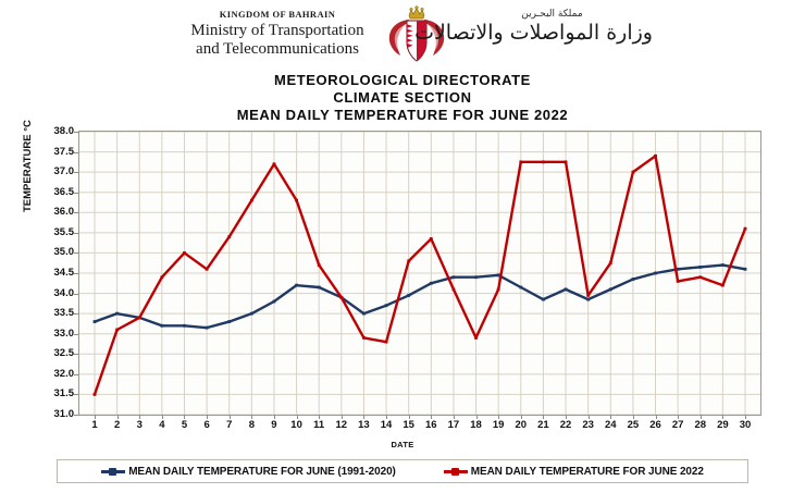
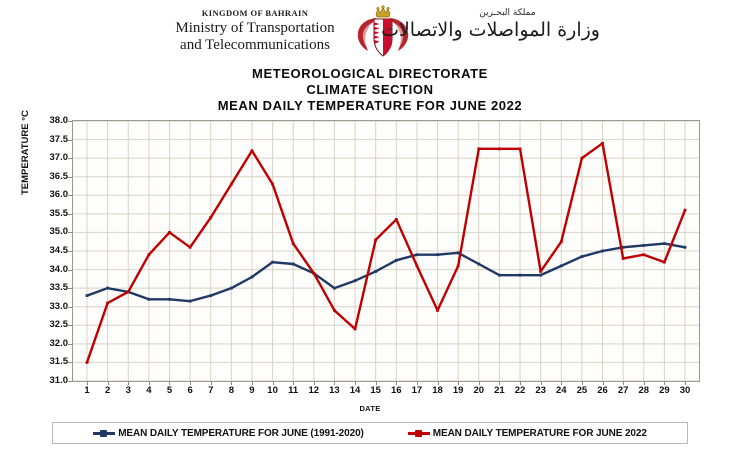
MEAN DAILY TEMPERATURE FOR JUNE 2022/14: 32.8 -> 32.4
MEAN DAILY TEMPERATURE FOR JUNE (1991-2020)/22: 34.1 -> 33.9
